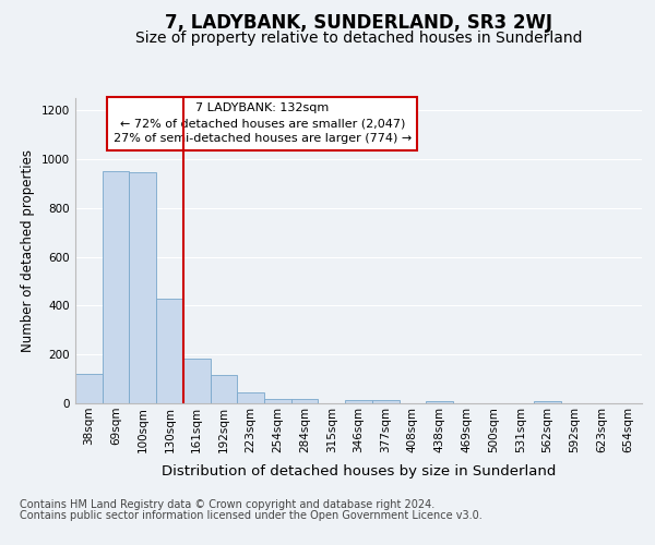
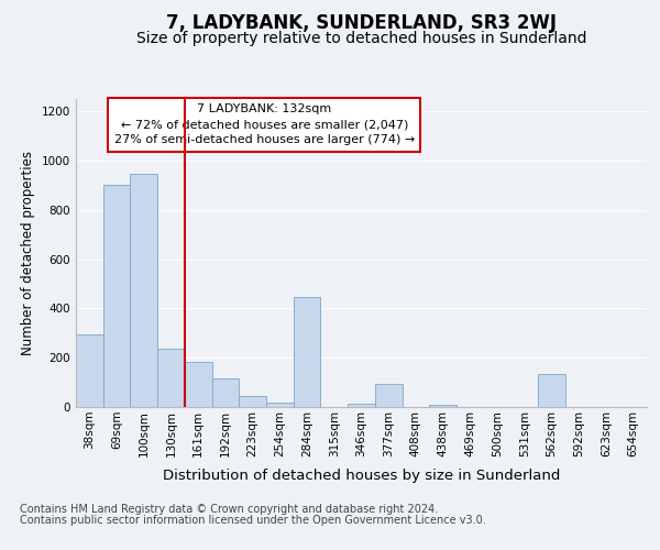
38sqm: 120 -> 295
69sqm: 950 -> 900
130sqm: 430 -> 235
284sqm: 20 -> 445
377sqm: 15 -> 95
562sqm: 8 -> 135
